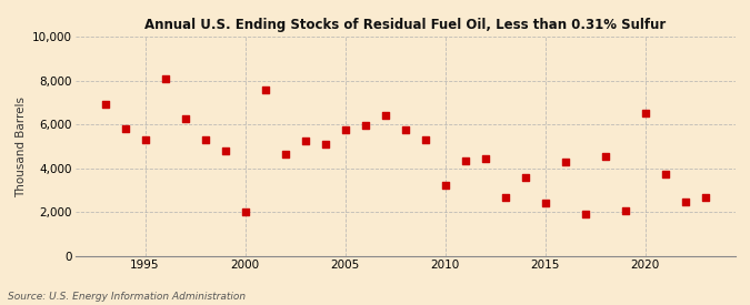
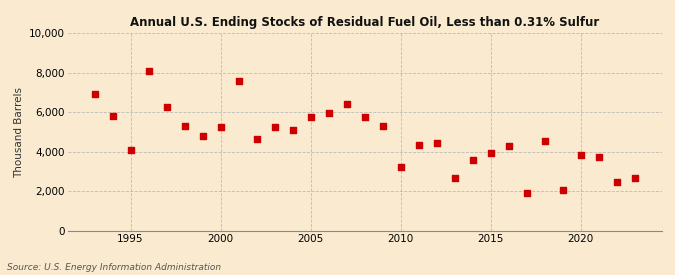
1995: 5,300 -> 4,100
2000: 2,000 -> 5,200
2015: 2,400 -> 4,000
2020: 6,500 -> 3,800
